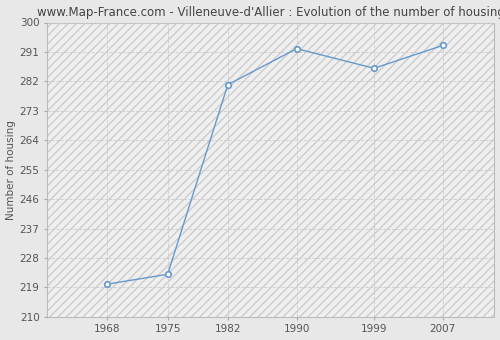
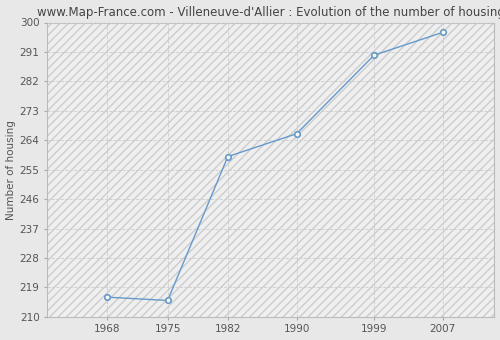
1968: 220 -> 216
1975: 223 -> 215
1982: 281 -> 259
1990: 292 -> 266
1999: 286 -> 290
2007: 293 -> 297
